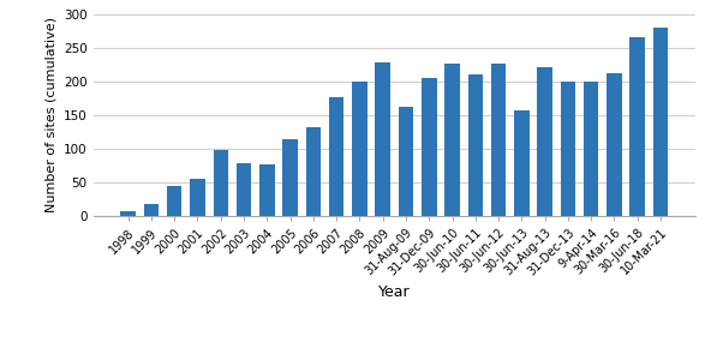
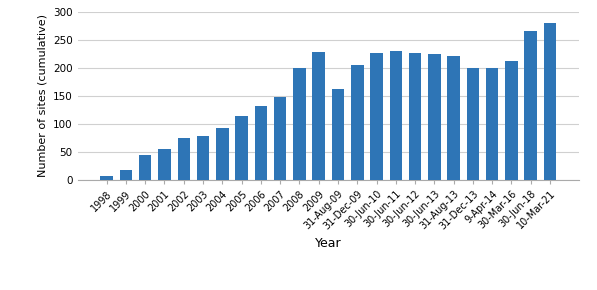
2002: 98 -> 75
2004: 76 -> 92
2007: 176 -> 147
30-Jun-11: 210 -> 230
30-Jun-13: 156 -> 224
